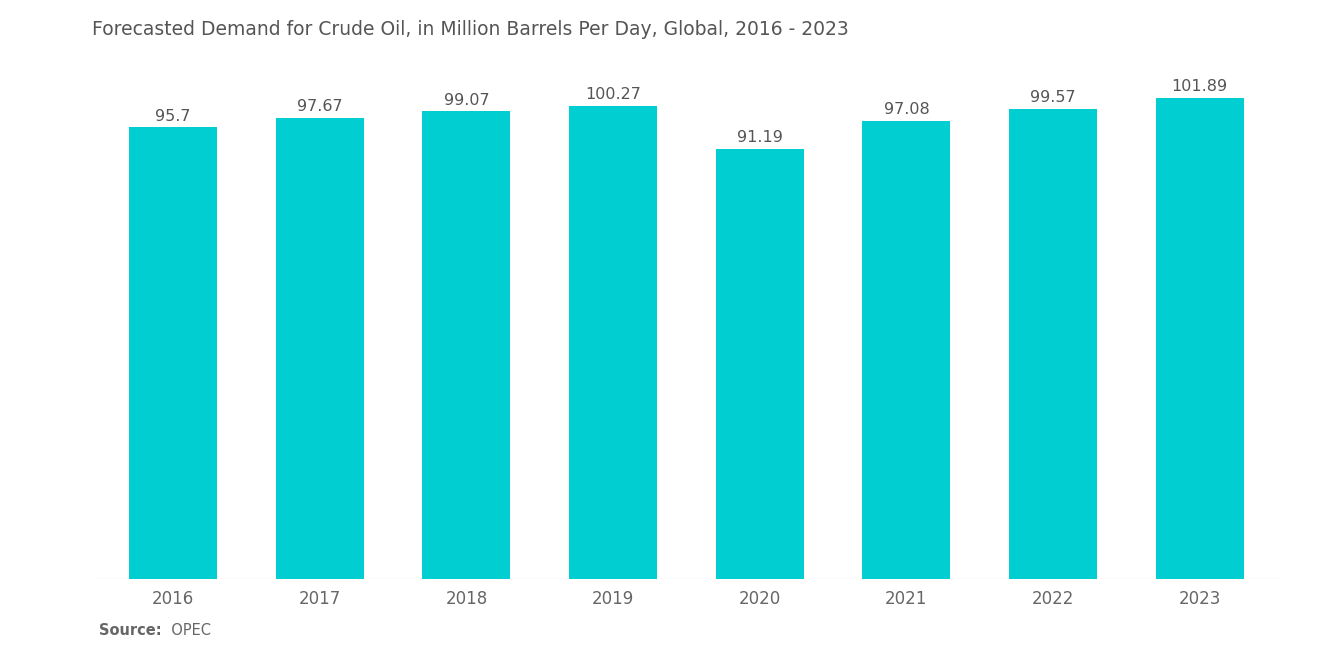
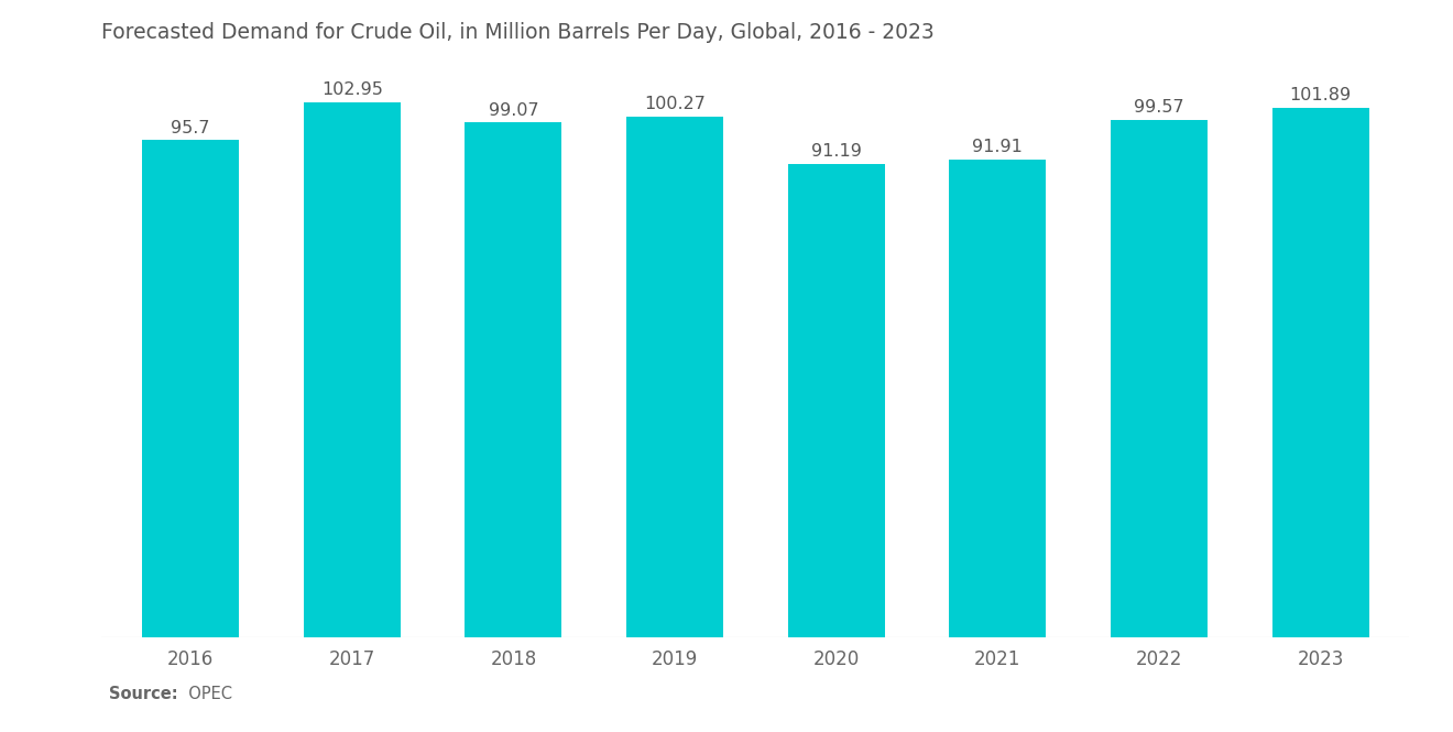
2017: 97.67 -> 102.95
2021: 97.08 -> 91.91
